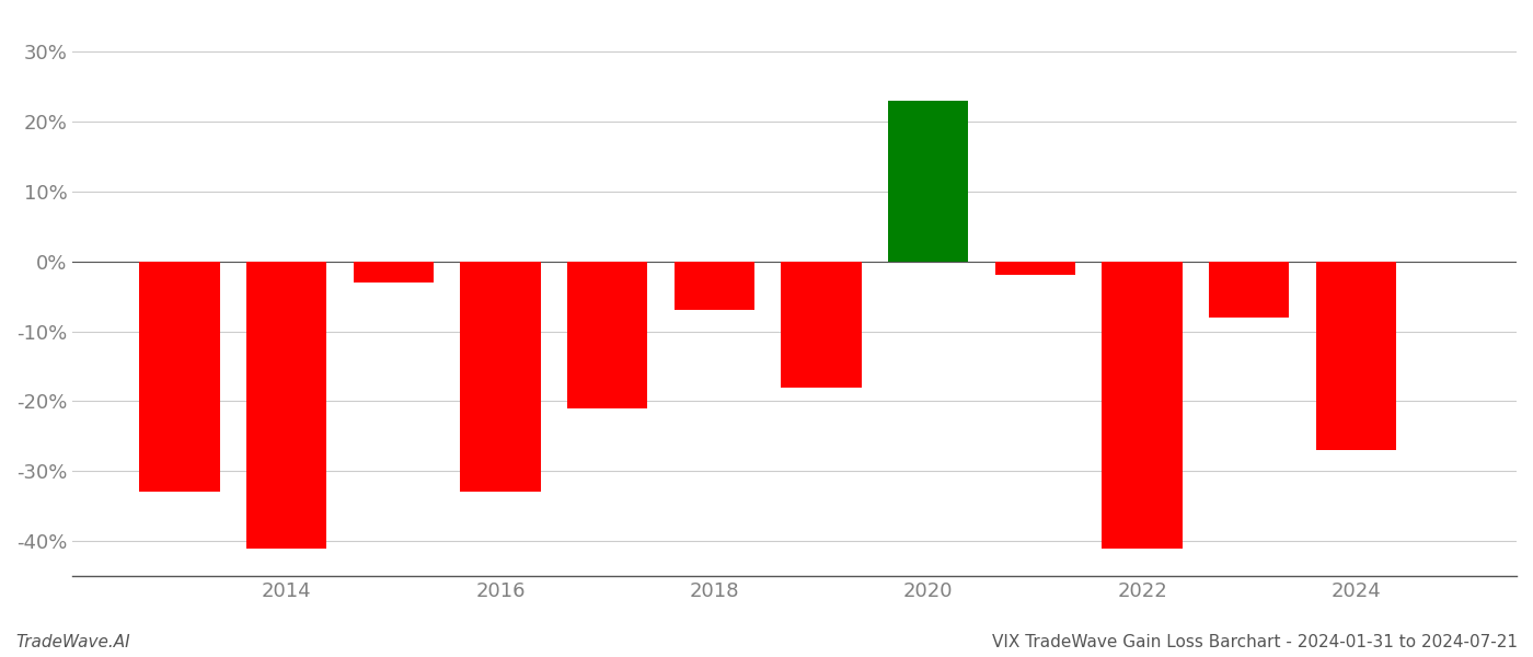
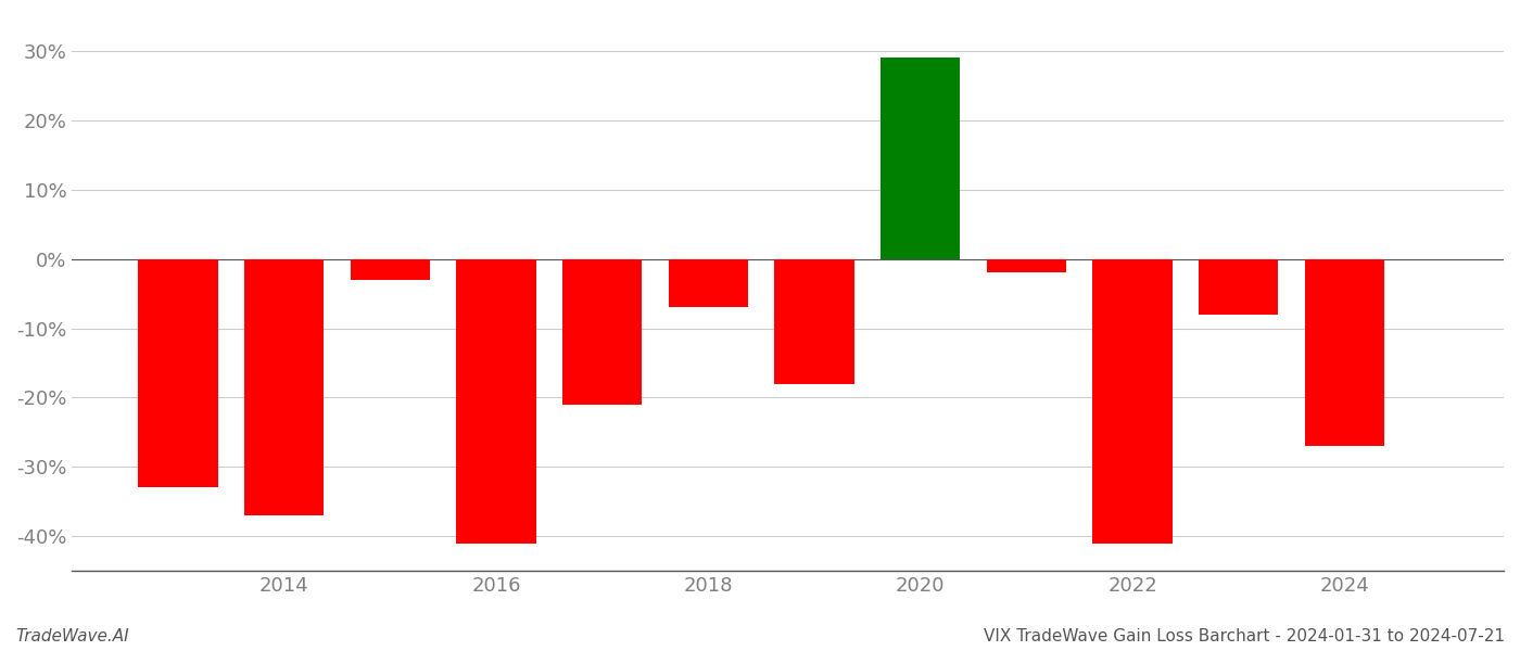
2014: -41% -> -37%
2016: -33% -> -41%
2020: 23% -> 29%
